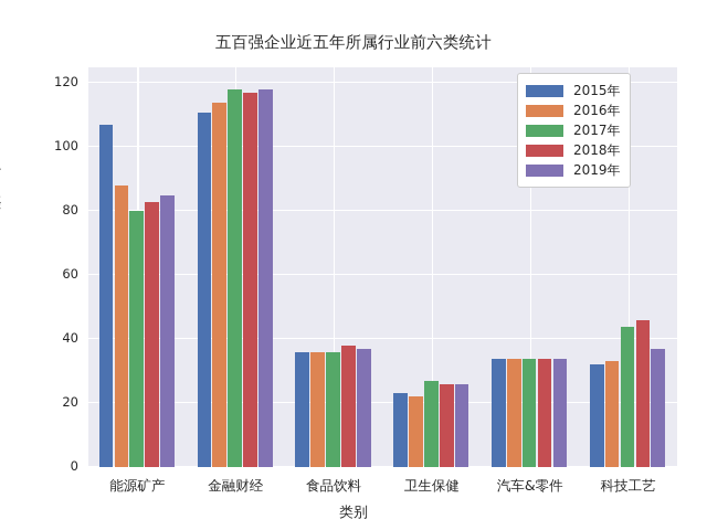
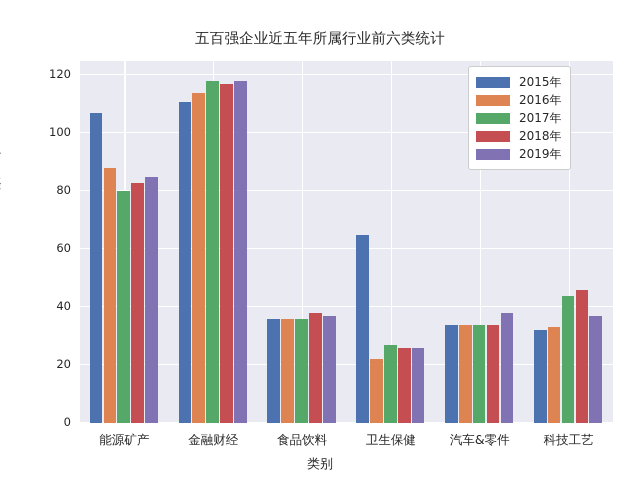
2015年/卫生保健: 23 -> 65
2019年/汽车&零件: 34 -> 38
